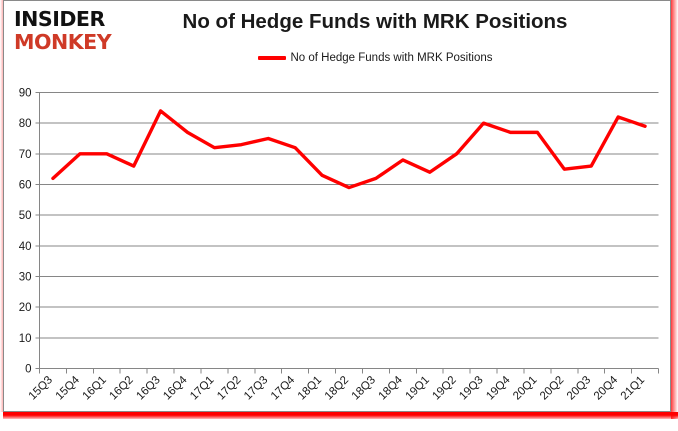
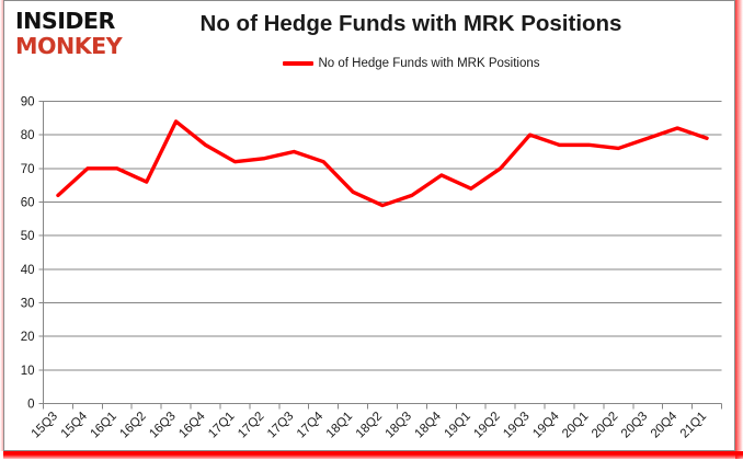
20Q2: 65 -> 76
20Q3: 66 -> 79
